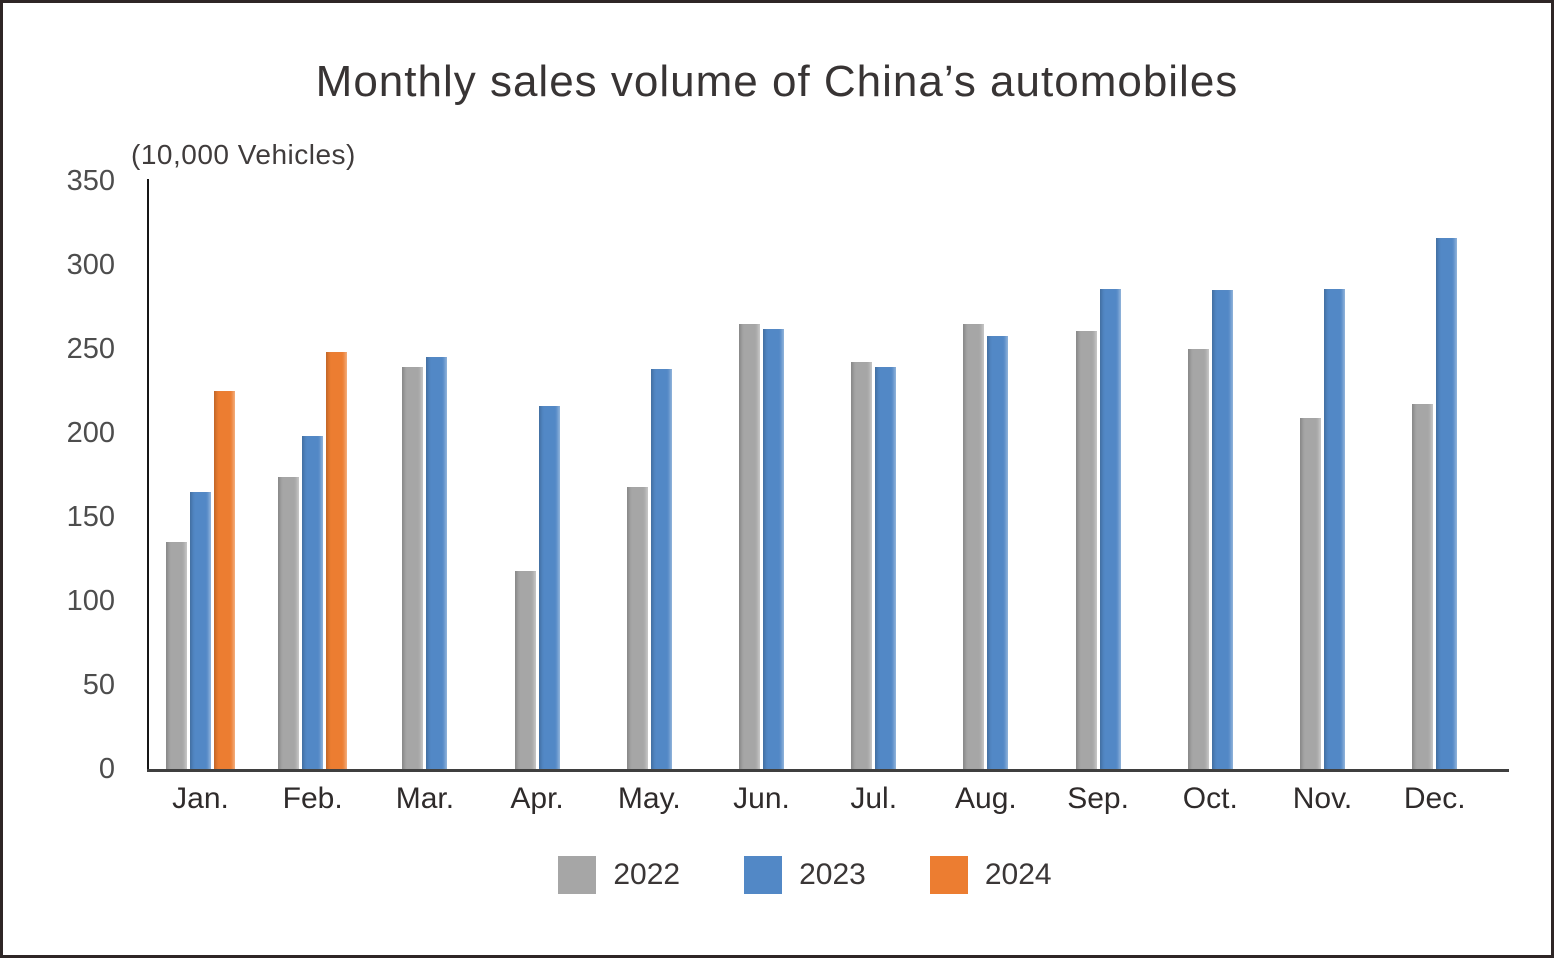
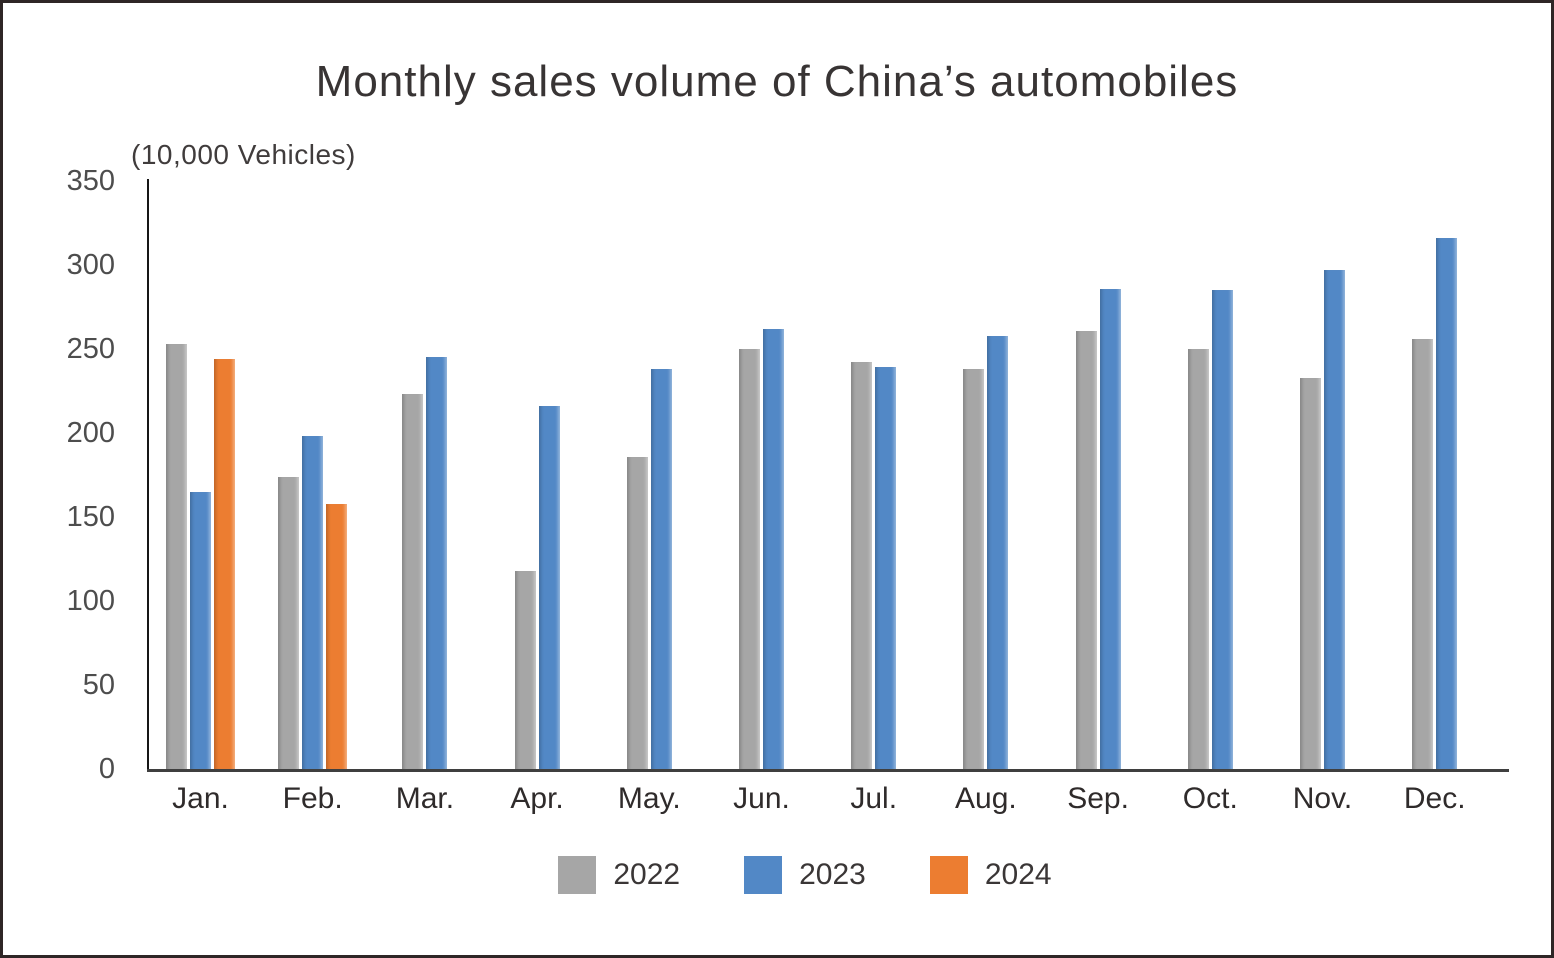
2022/Jan.: 135 -> 253
2024/Jan.: 225 -> 244
2024/Feb.: 248 -> 158
2022/Mar.: 239 -> 223
2022/May.: 168 -> 186
2022/Jun.: 265 -> 250
2022/Aug.: 265 -> 238
2022/Nov.: 209 -> 233
2023/Nov.: 286 -> 297
2022/Dec.: 217 -> 256
